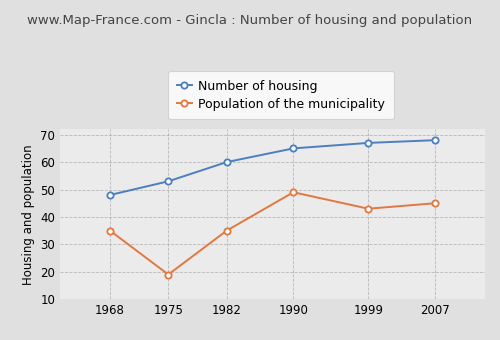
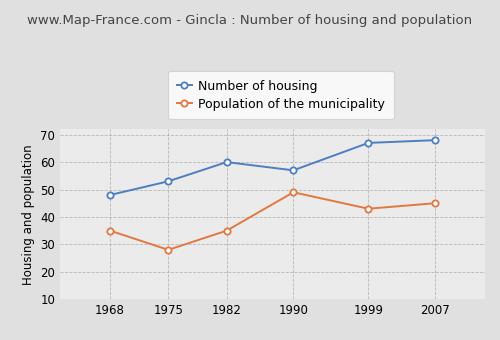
Population of the municipality/1975: 19 -> 28
Number of housing/1990: 65 -> 57
